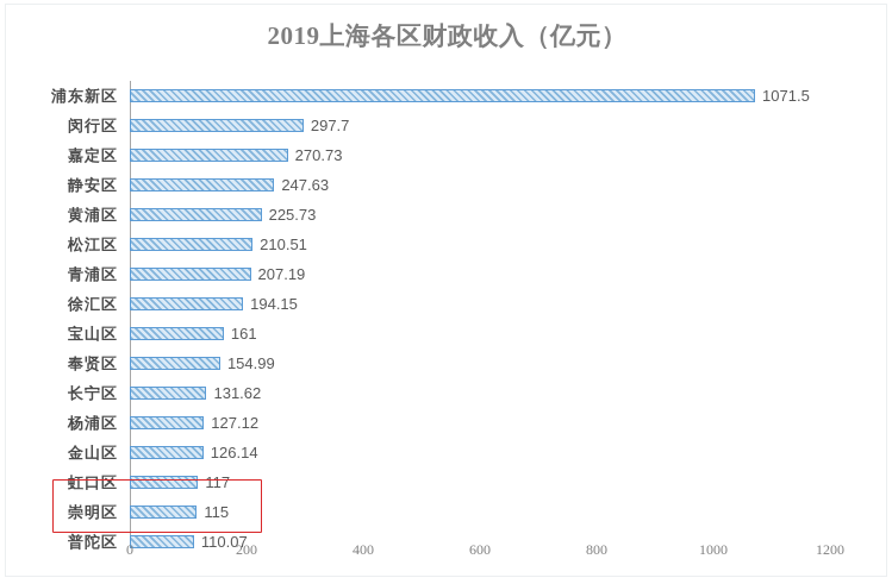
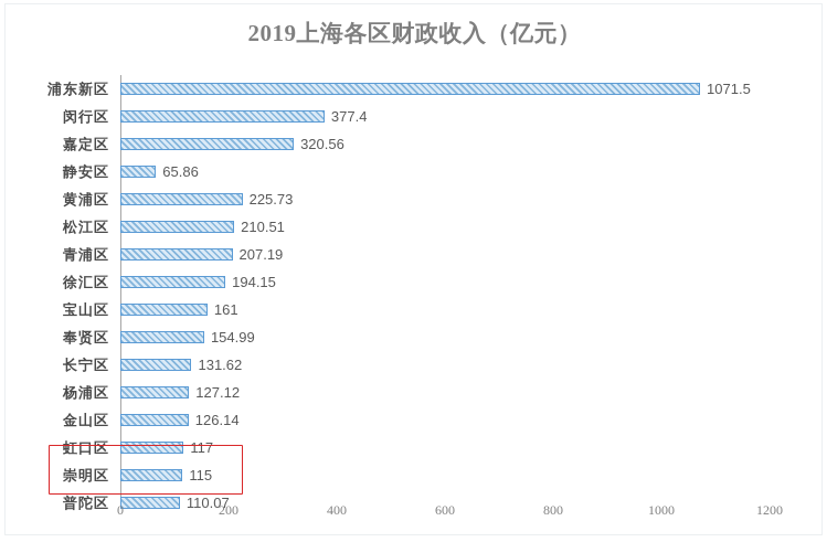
闵行区: 297.7 -> 377.4
嘉定区: 270.73 -> 320.56
静安区: 247.63 -> 65.86
